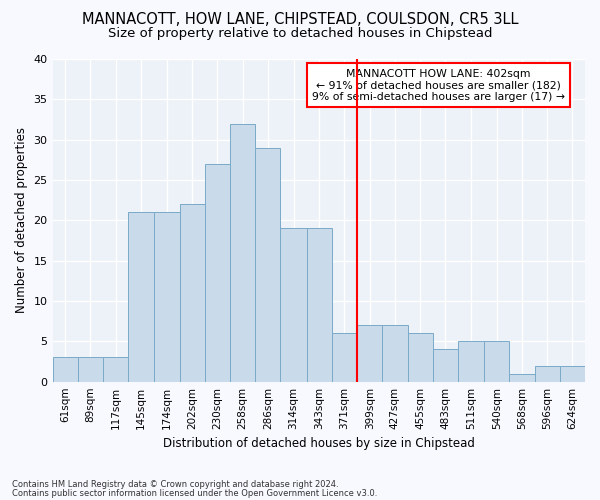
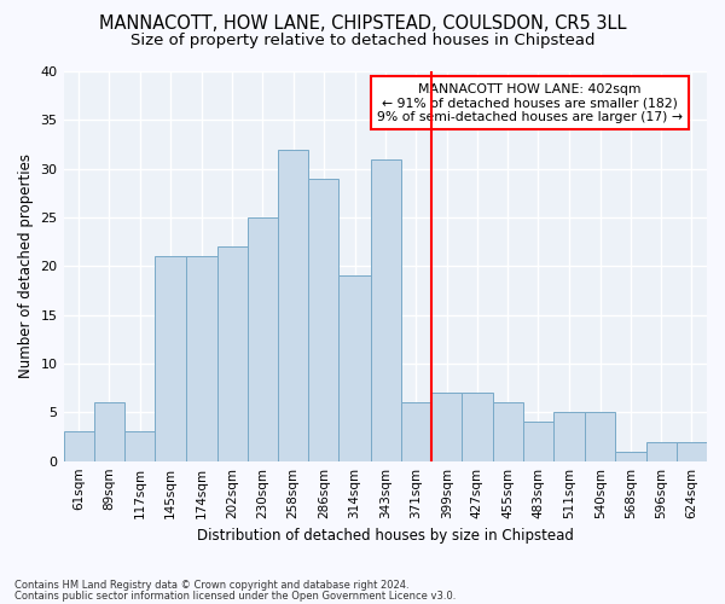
89sqm: 3 -> 6
230sqm: 27 -> 25
343sqm: 19 -> 31
